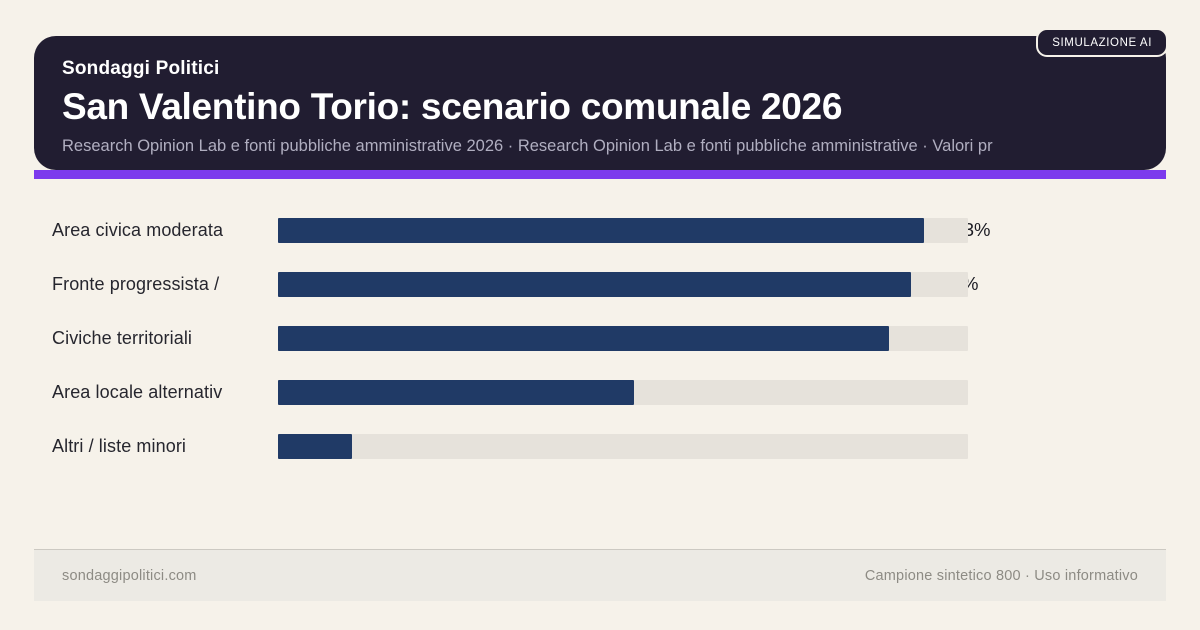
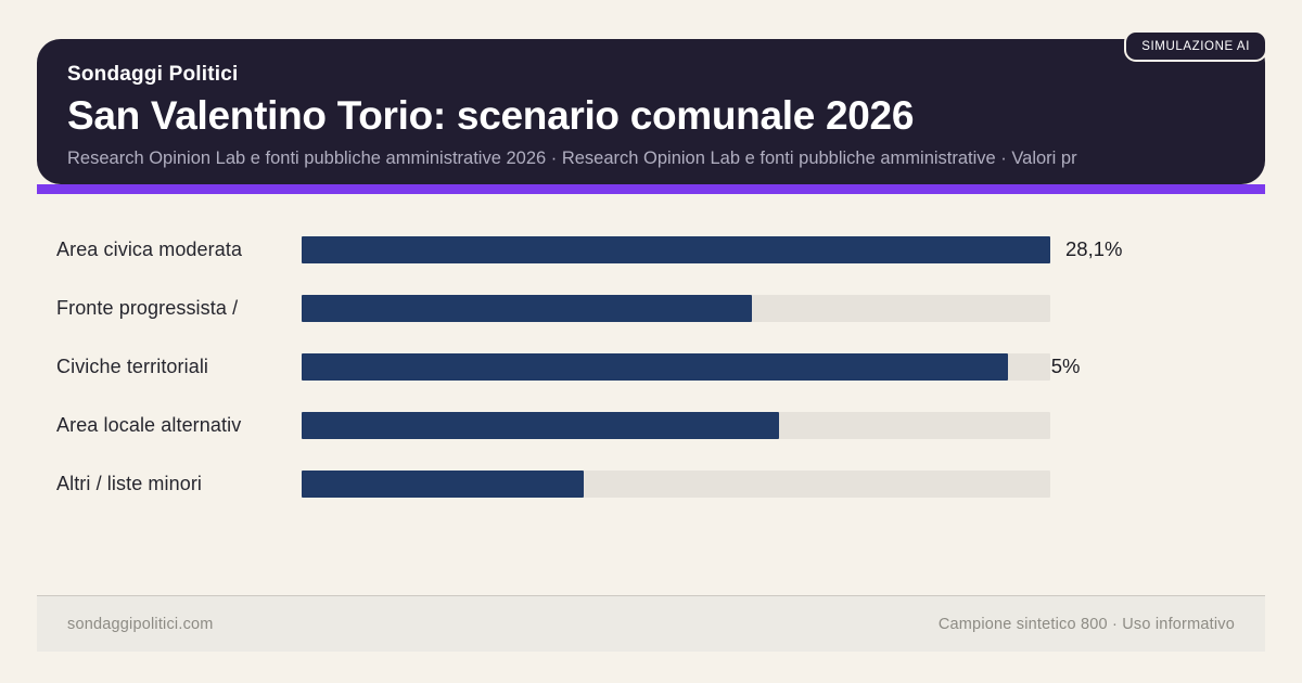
Area civica moderata: 26,3% -> 28,1%
Fronte progressista /: 25,8% -> 16,9%
Civiche territoriali: 24,9% -> 26,5%
Area locale alternativ: 14,5% -> 17,9%
Altri / liste minori: 3,0% -> 10,6%
